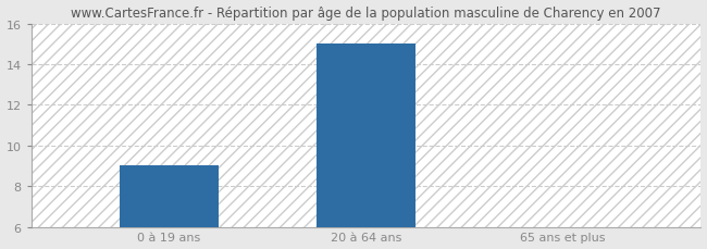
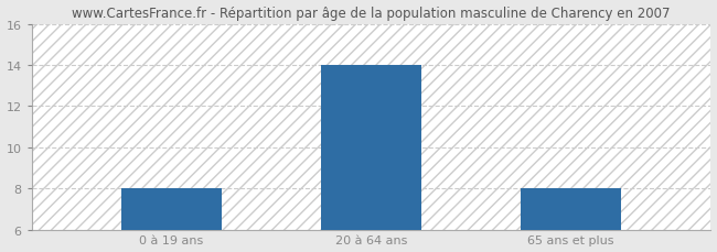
0 à 19 ans: 9 -> 8
20 à 64 ans: 15 -> 14
65 ans et plus: 6 -> 8
